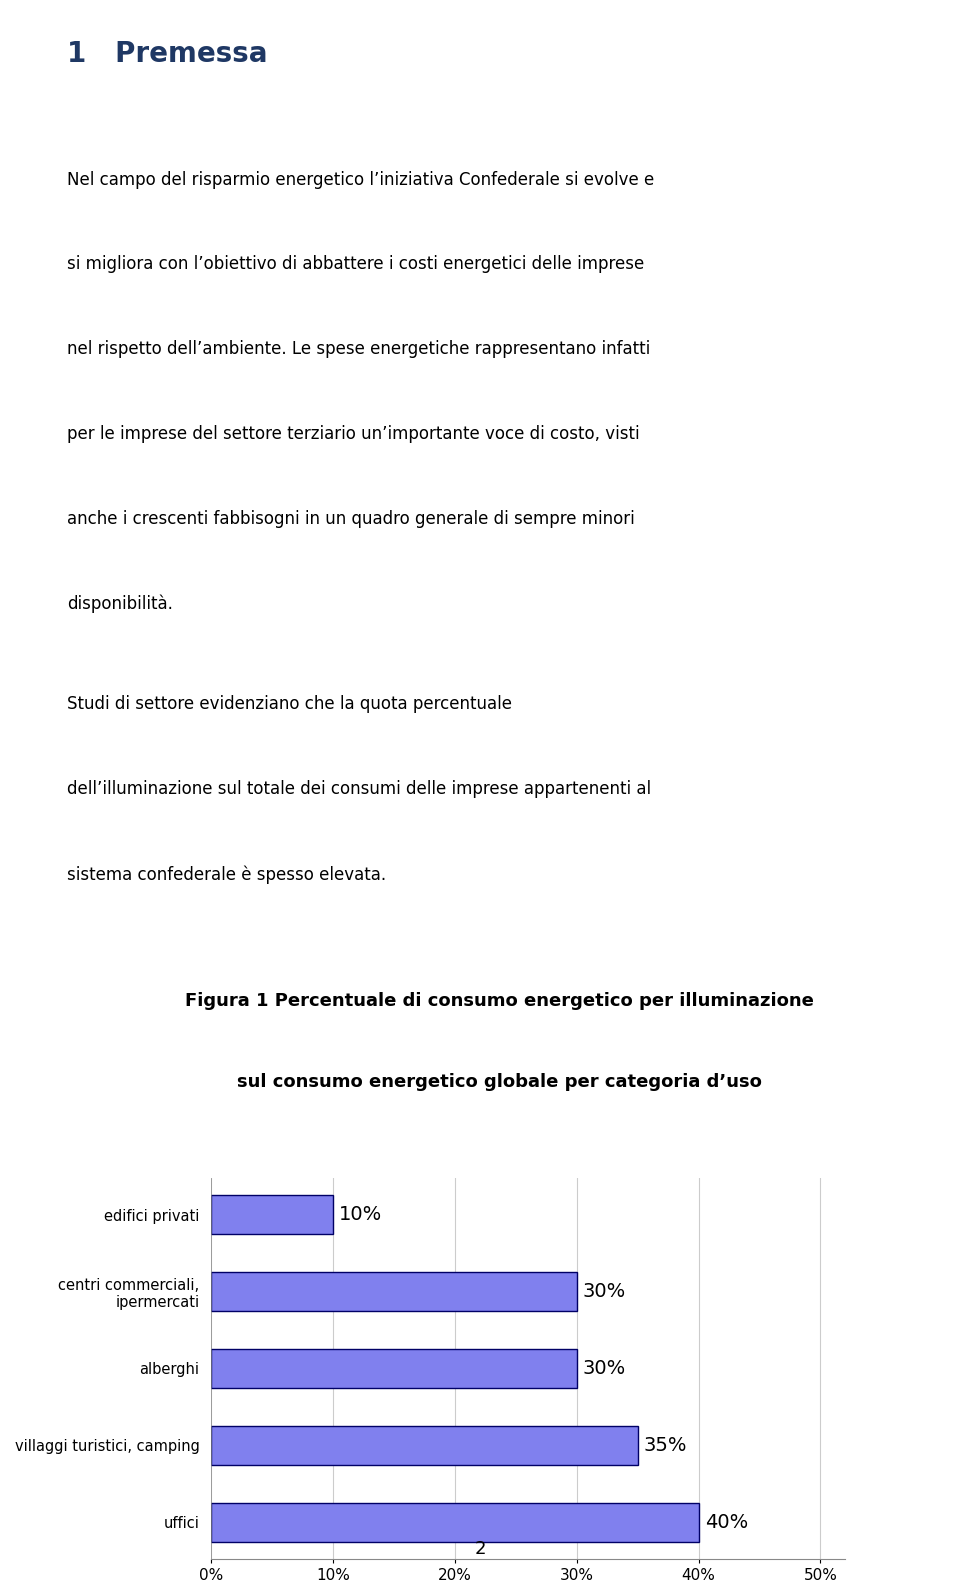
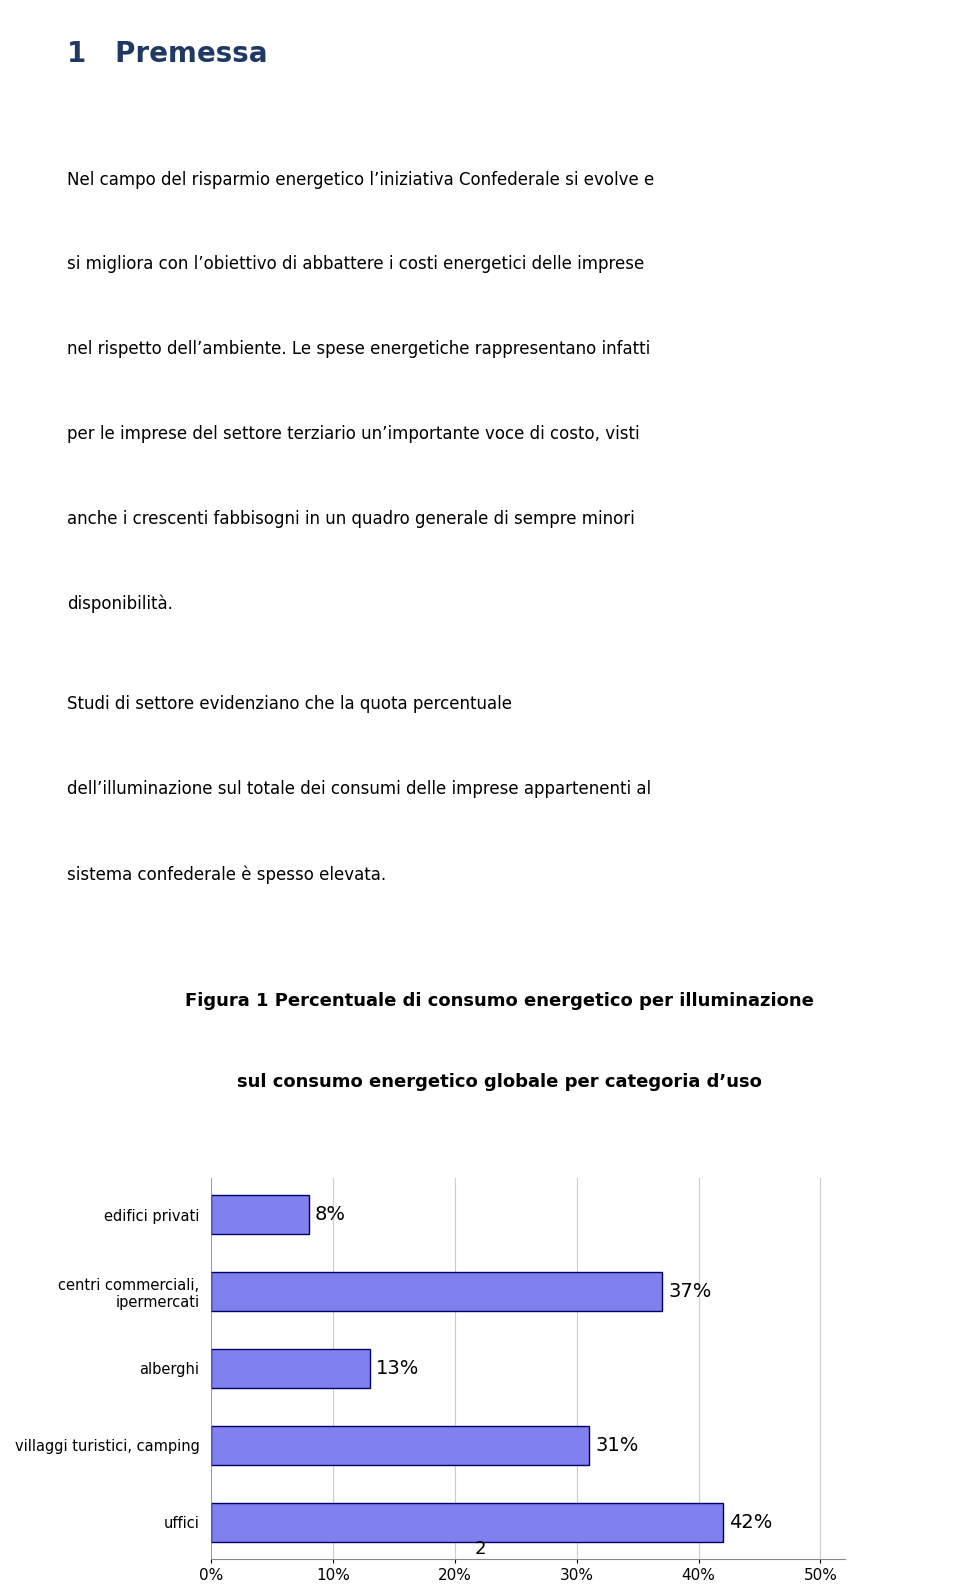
edifici privati: 10% -> 8%
centri commerciali, ipermercati: 30% -> 37%
alberghi: 30% -> 13%
villaggi turistici, camping: 35% -> 31%
uffici: 40% -> 42%
